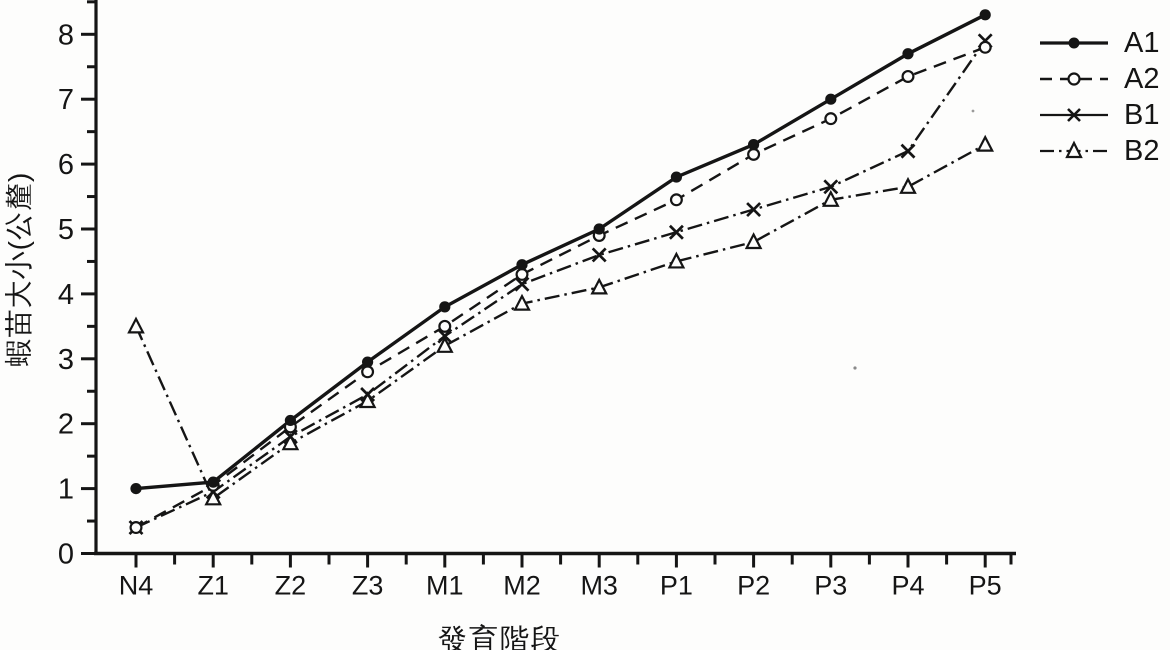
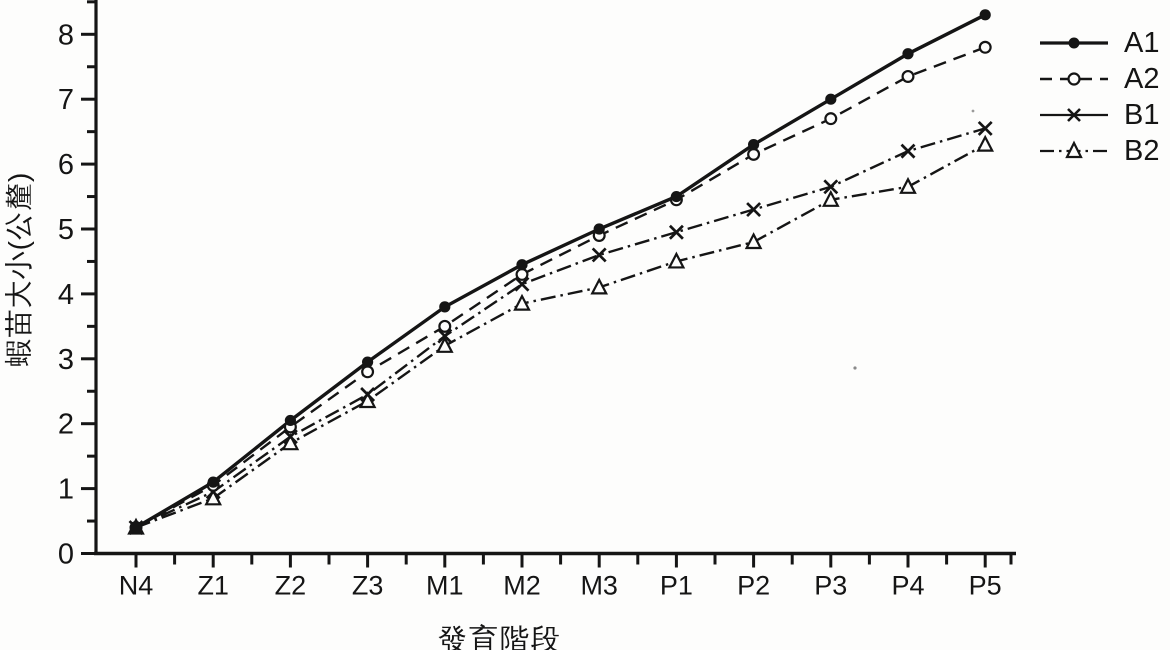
A1/N4: 1.0 -> 0.4
B2/N4: 3.5 -> 0.4
A1/P1: 5.8 -> 5.5
B1/P5: 7.9 -> 6.5
